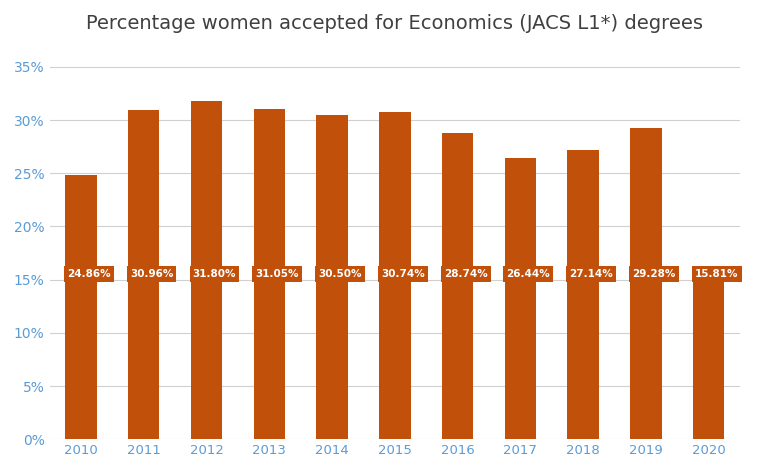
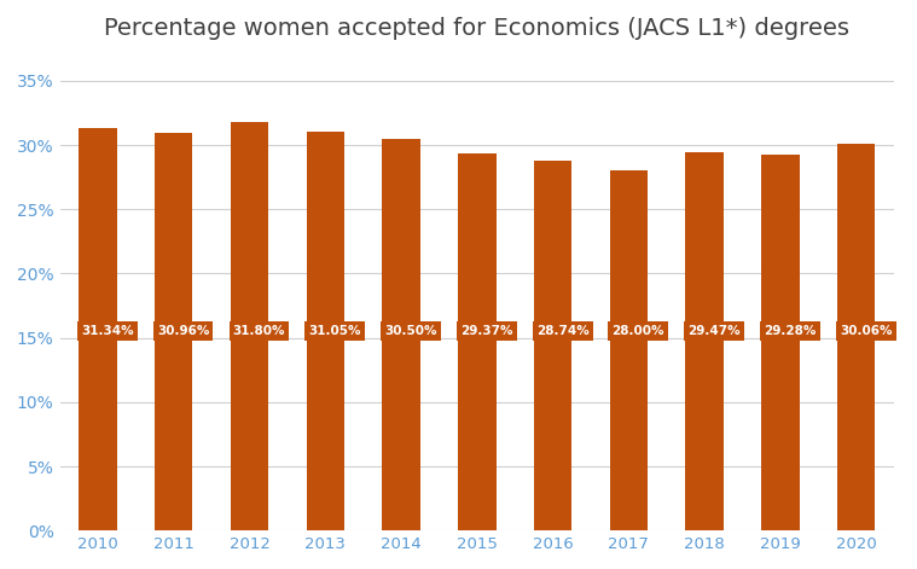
2010: 24.86% -> 31.34%
2015: 30.74% -> 29.37%
2017: 26.44% -> 28.00%
2018: 27.14% -> 29.47%
2020: 15.81% -> 30.06%
